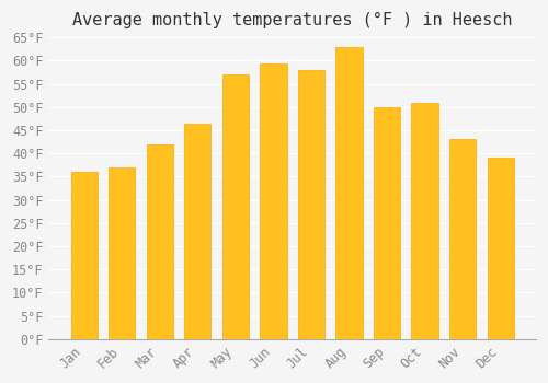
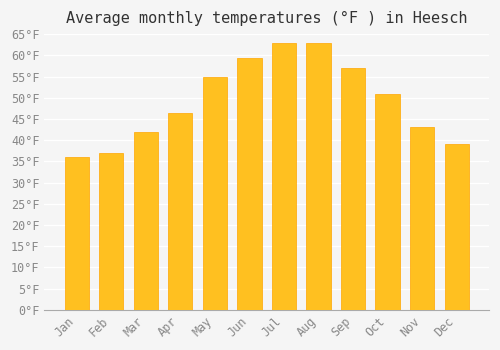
May: 57.0°F -> 55.0°F
Jul: 58.0°F -> 63.0°F
Sep: 50.0°F -> 57.0°F
